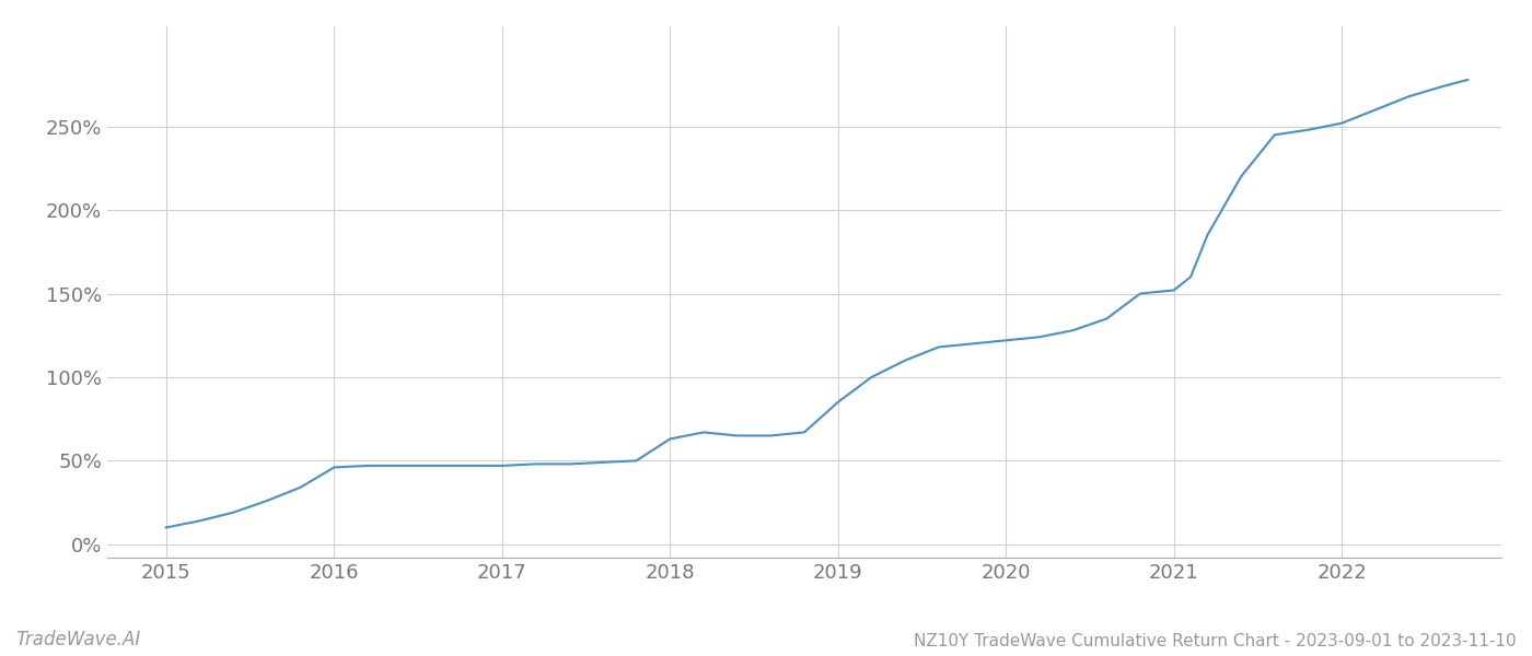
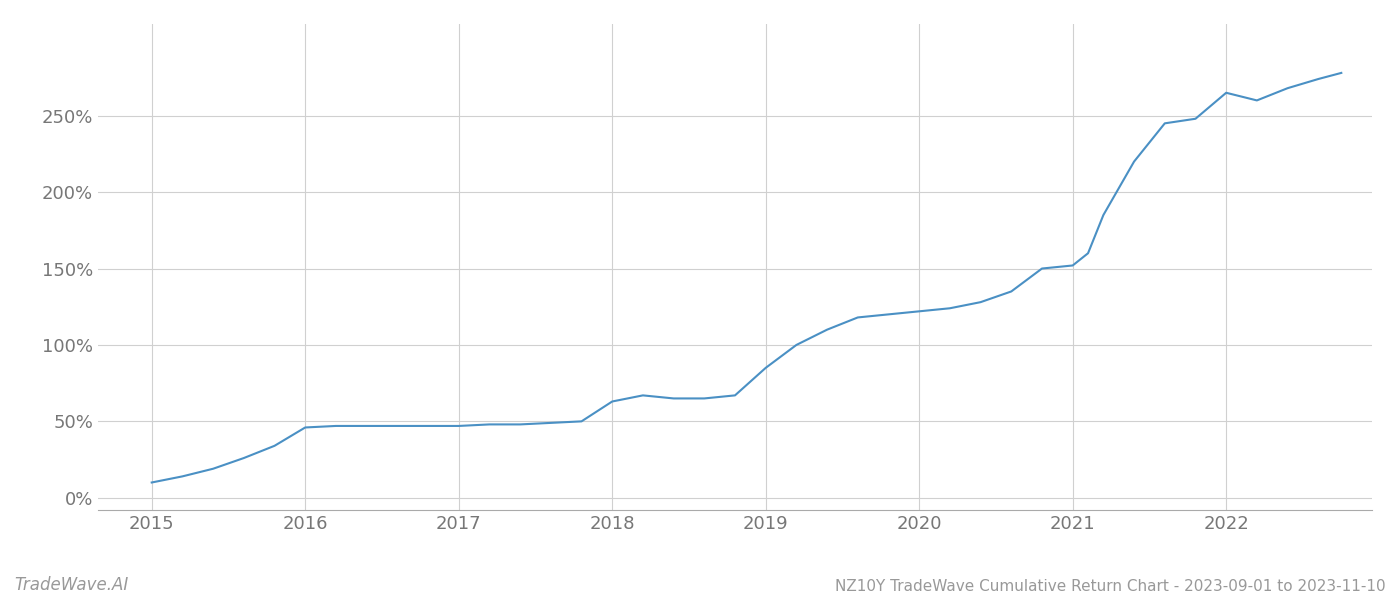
2022: 252% -> 265%
